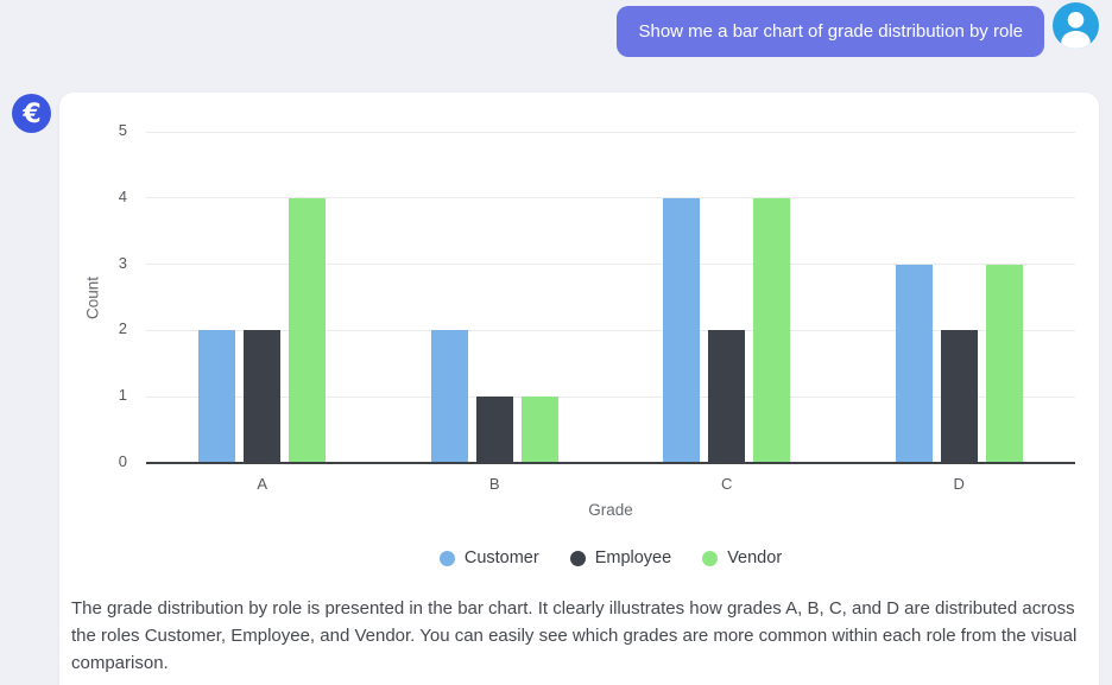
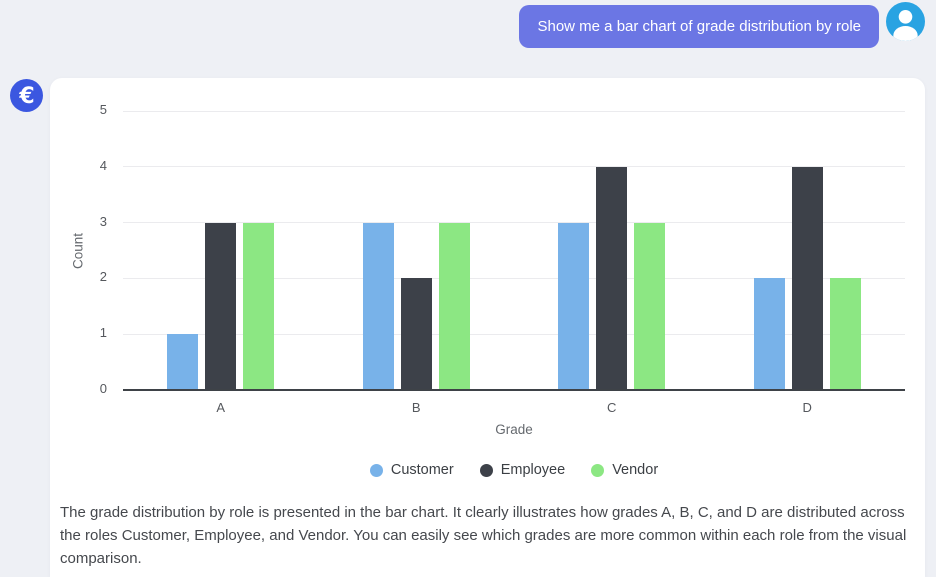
Customer/A: 2 -> 1
Employee/A: 2 -> 3
Vendor/A: 4 -> 3
Customer/B: 2 -> 3
Employee/B: 1 -> 2
Vendor/B: 1 -> 3
Customer/C: 4 -> 3
Employee/C: 2 -> 4
Vendor/C: 4 -> 3
Customer/D: 3 -> 2
Employee/D: 2 -> 4
Vendor/D: 3 -> 2
